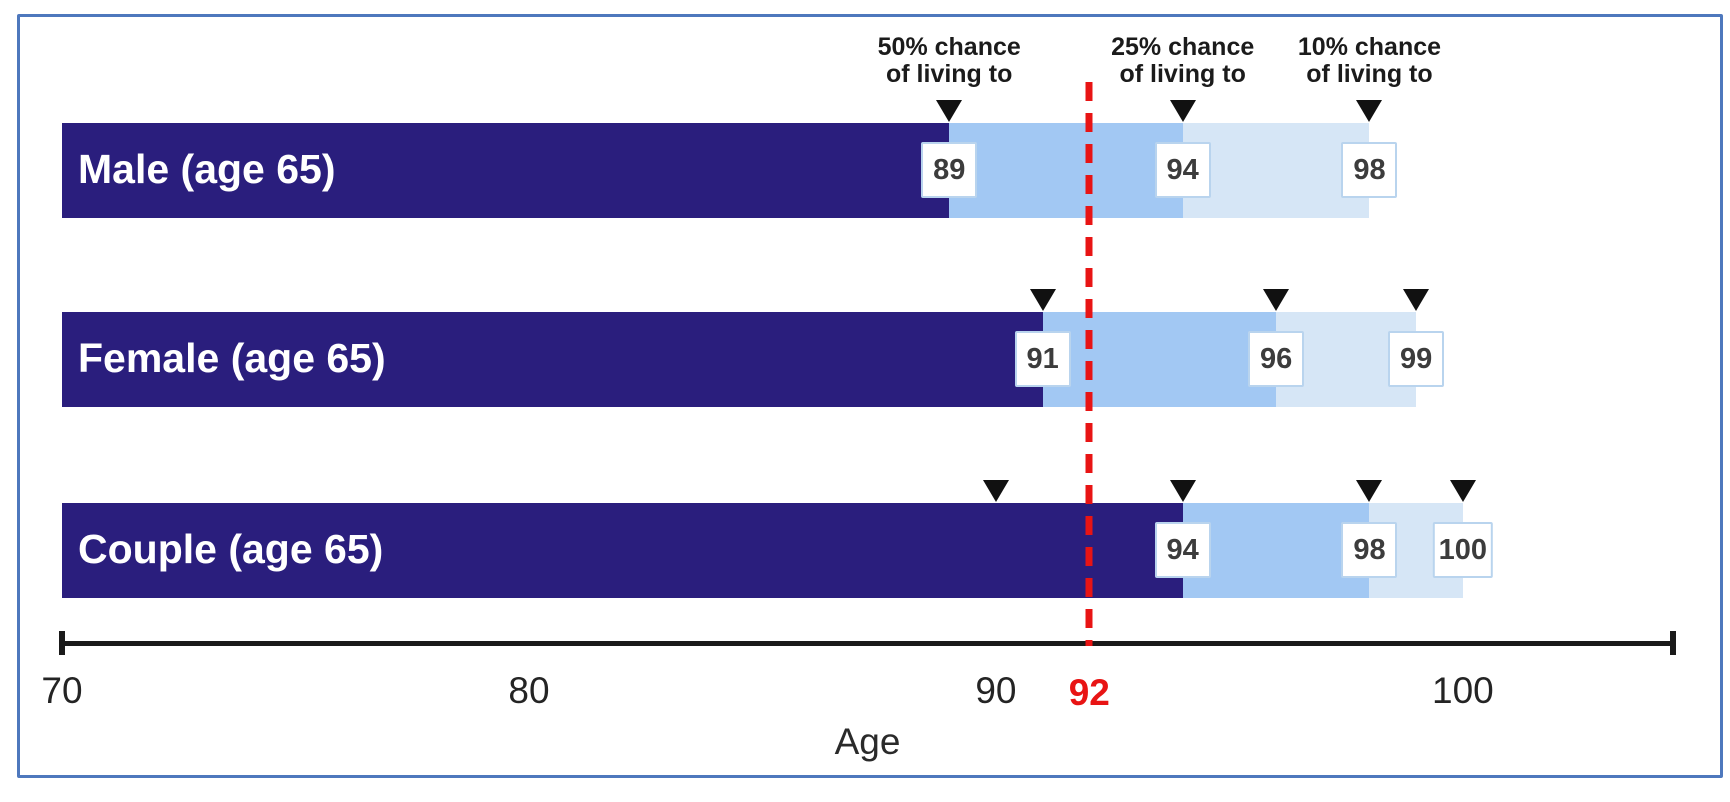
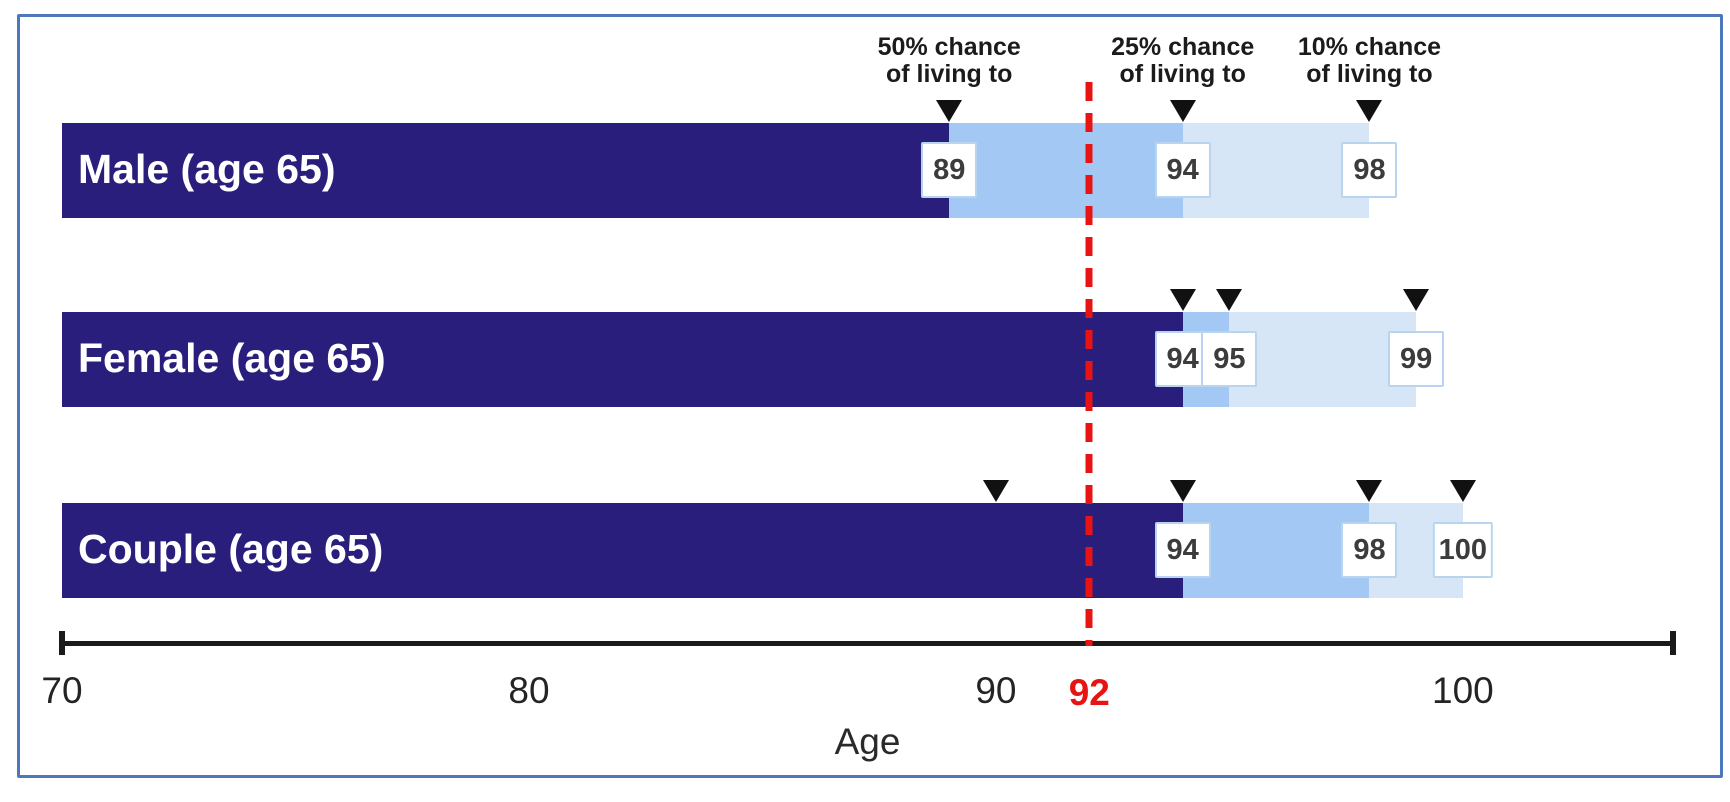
50% chance of living to/Female (age 65): 91 -> 94
25% chance of living to/Female (age 65): 96 -> 95
